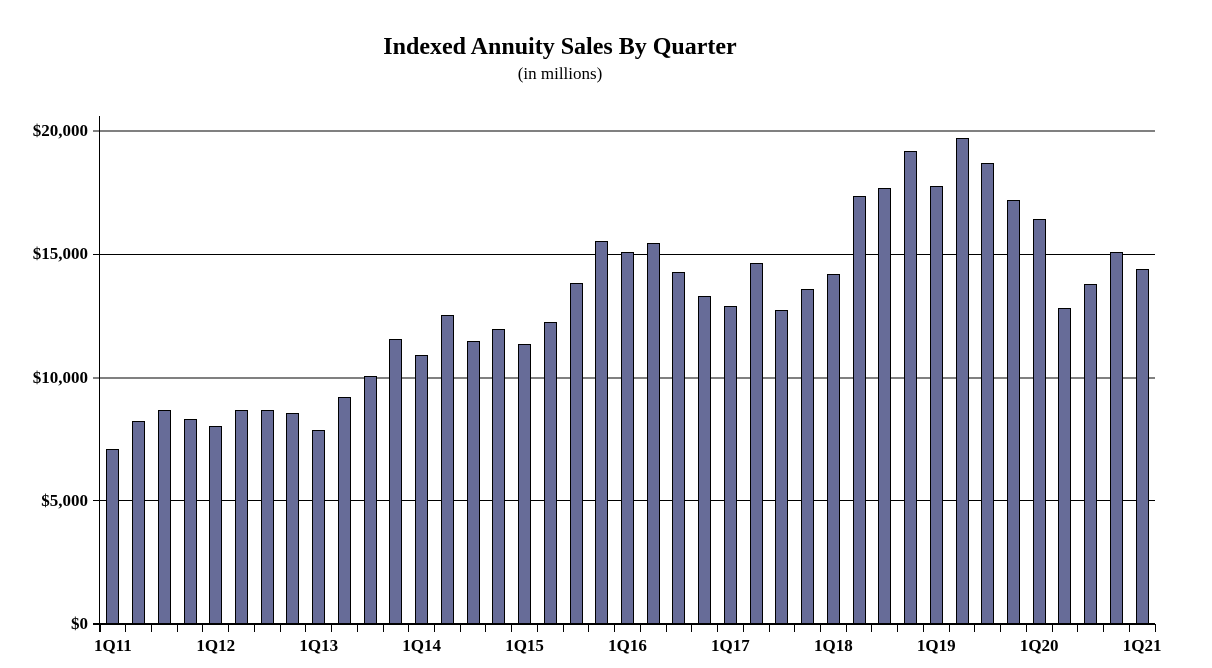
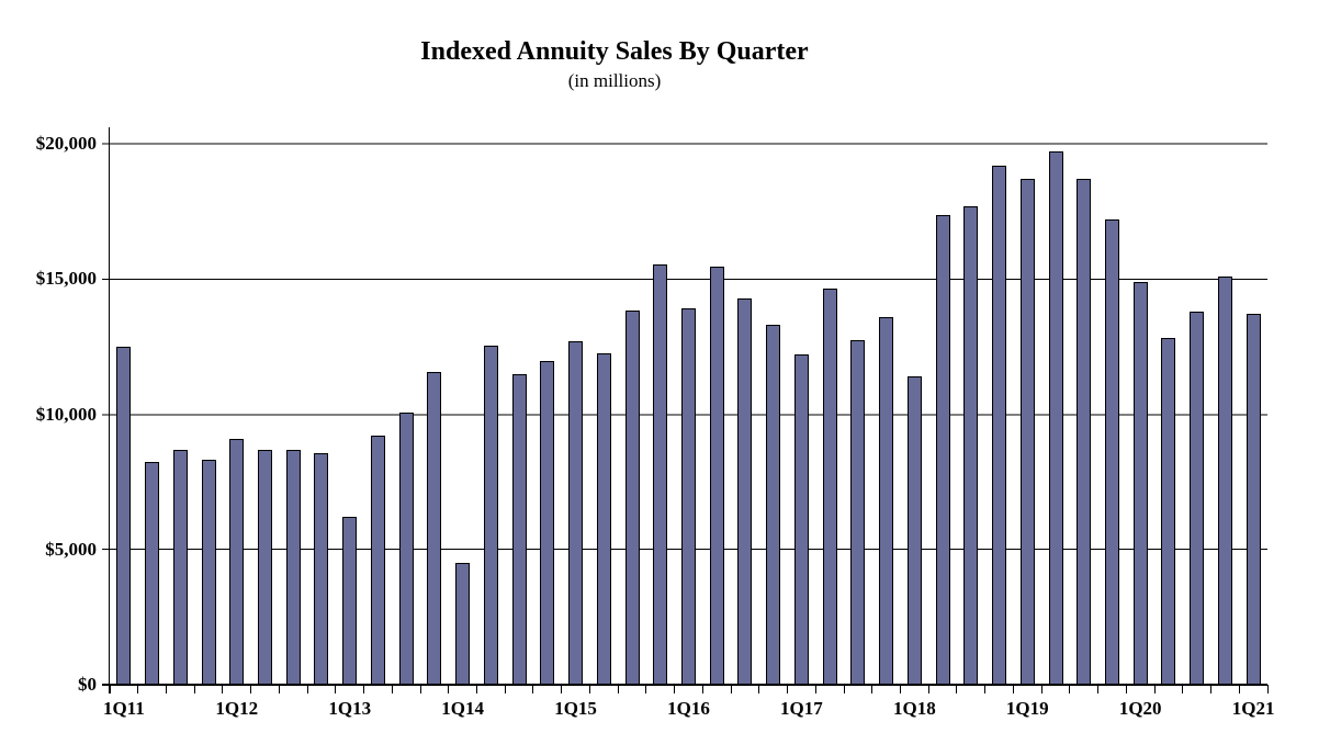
1Q11: $7100 -> $12500
1Q12: $8000 -> $9100
1Q13: $7800 -> $6200
1Q14: $10900 -> $4500
1Q15: $11400 -> $12700
1Q16: $15100 -> $13900
1Q17: $12900 -> $12200
1Q18: $14200 -> $11400
1Q19: $17800 -> $18700
1Q20: $16400 -> $14900
1Q21: $14400 -> $13700
